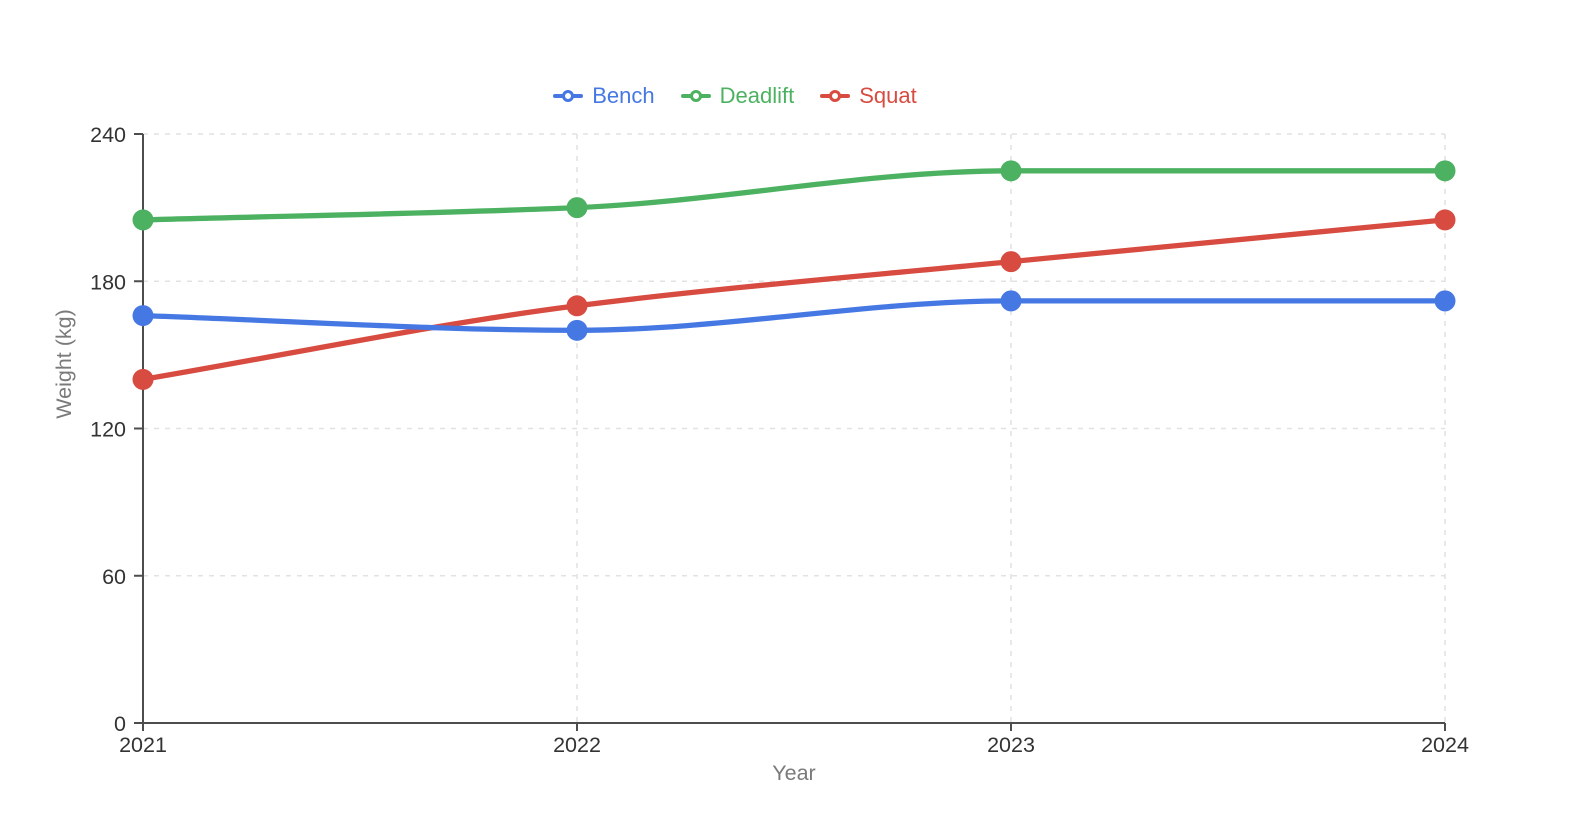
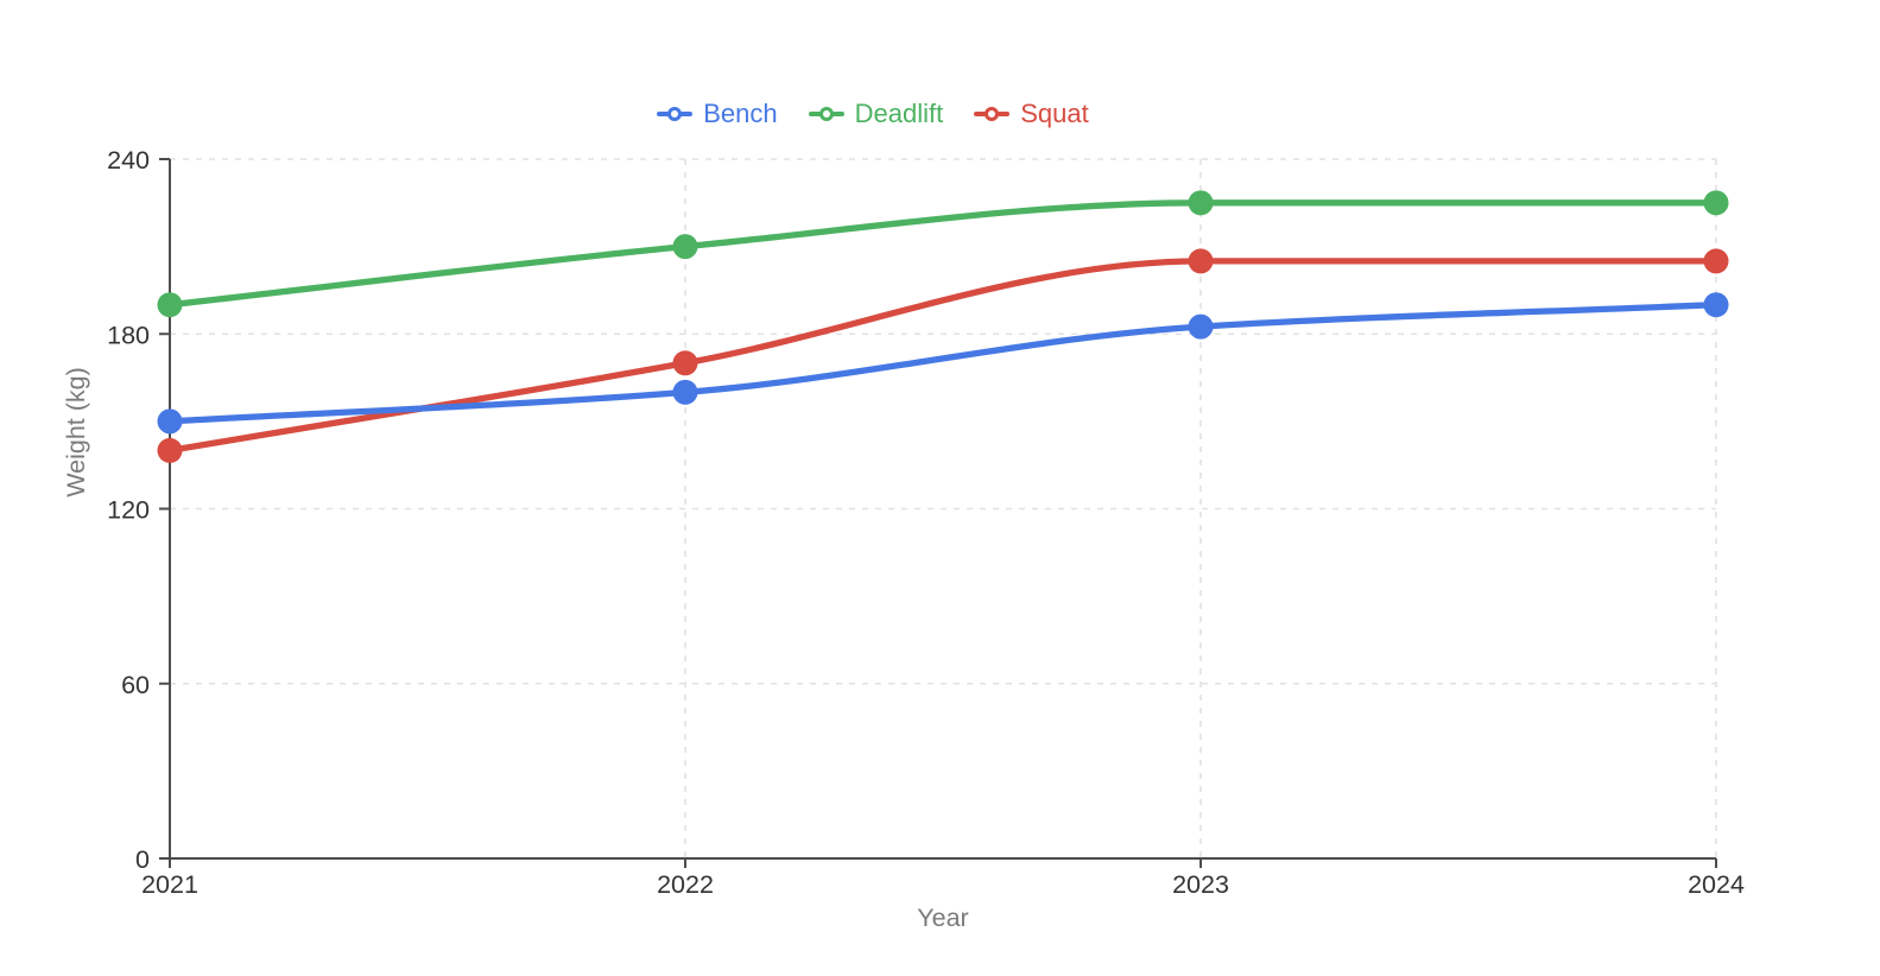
Bench/2021: 166 -> 150
Deadlift/2021: 205 -> 190
Bench/2023: 172 -> 182
Squat/2023: 188 -> 205
Bench/2024: 172 -> 190
